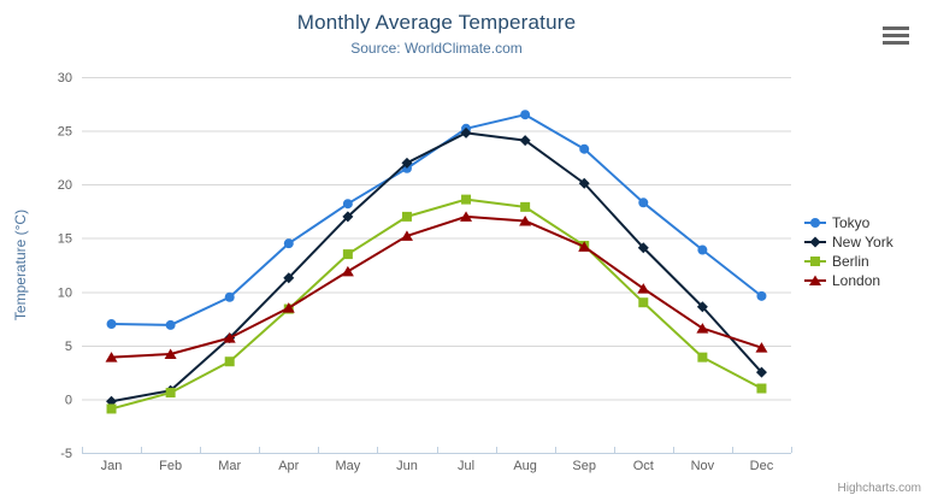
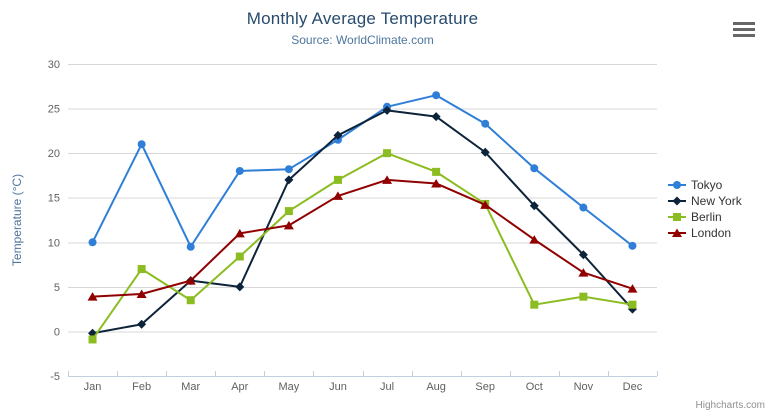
Tokyo/Jan: 7 -> 10
Tokyo/Feb: 7 -> 21
Berlin/Feb: 1 -> 7
Tokyo/Apr: 14 -> 18
New York/Apr: 11 -> 5
London/Apr: 8 -> 11
Berlin/Jul: 19 -> 20
Berlin/Oct: 9 -> 3
Berlin/Dec: 1 -> 3
